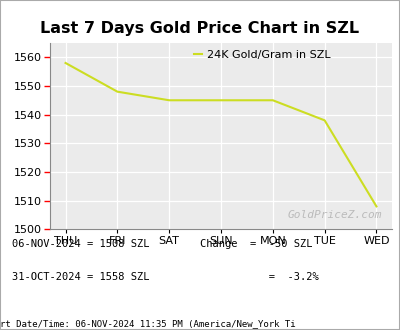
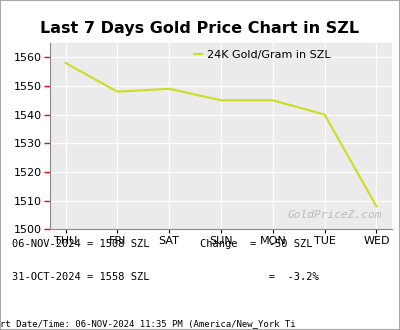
SAT: 1545 -> 1549
TUE: 1538 -> 1540
